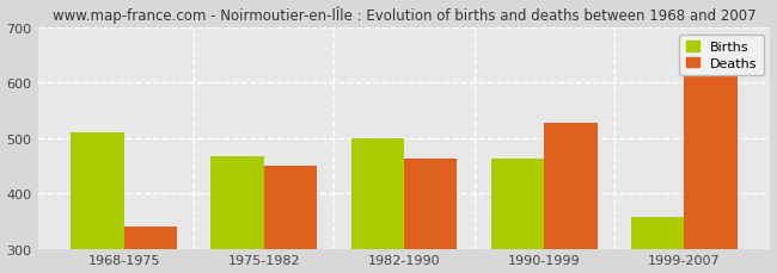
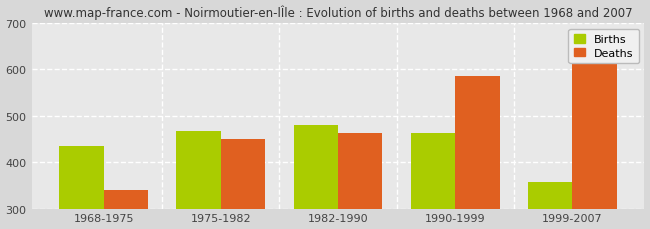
Births/1968-1975: 510 -> 435
Births/1982-1990: 499 -> 480
Deaths/1990-1999: 527 -> 585
